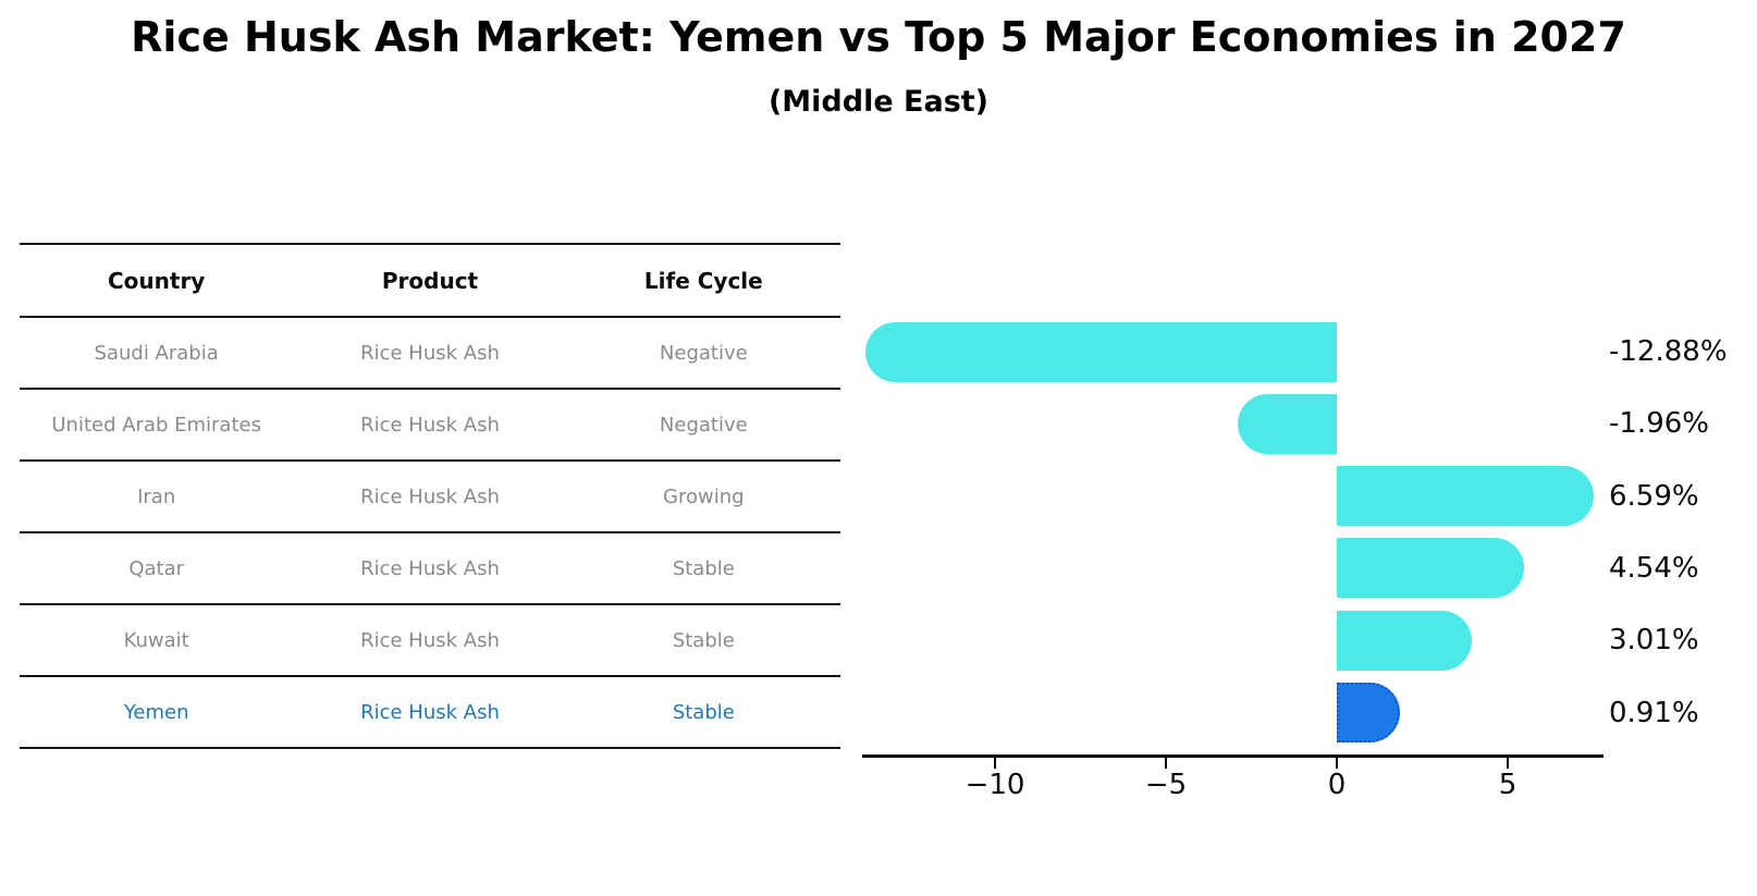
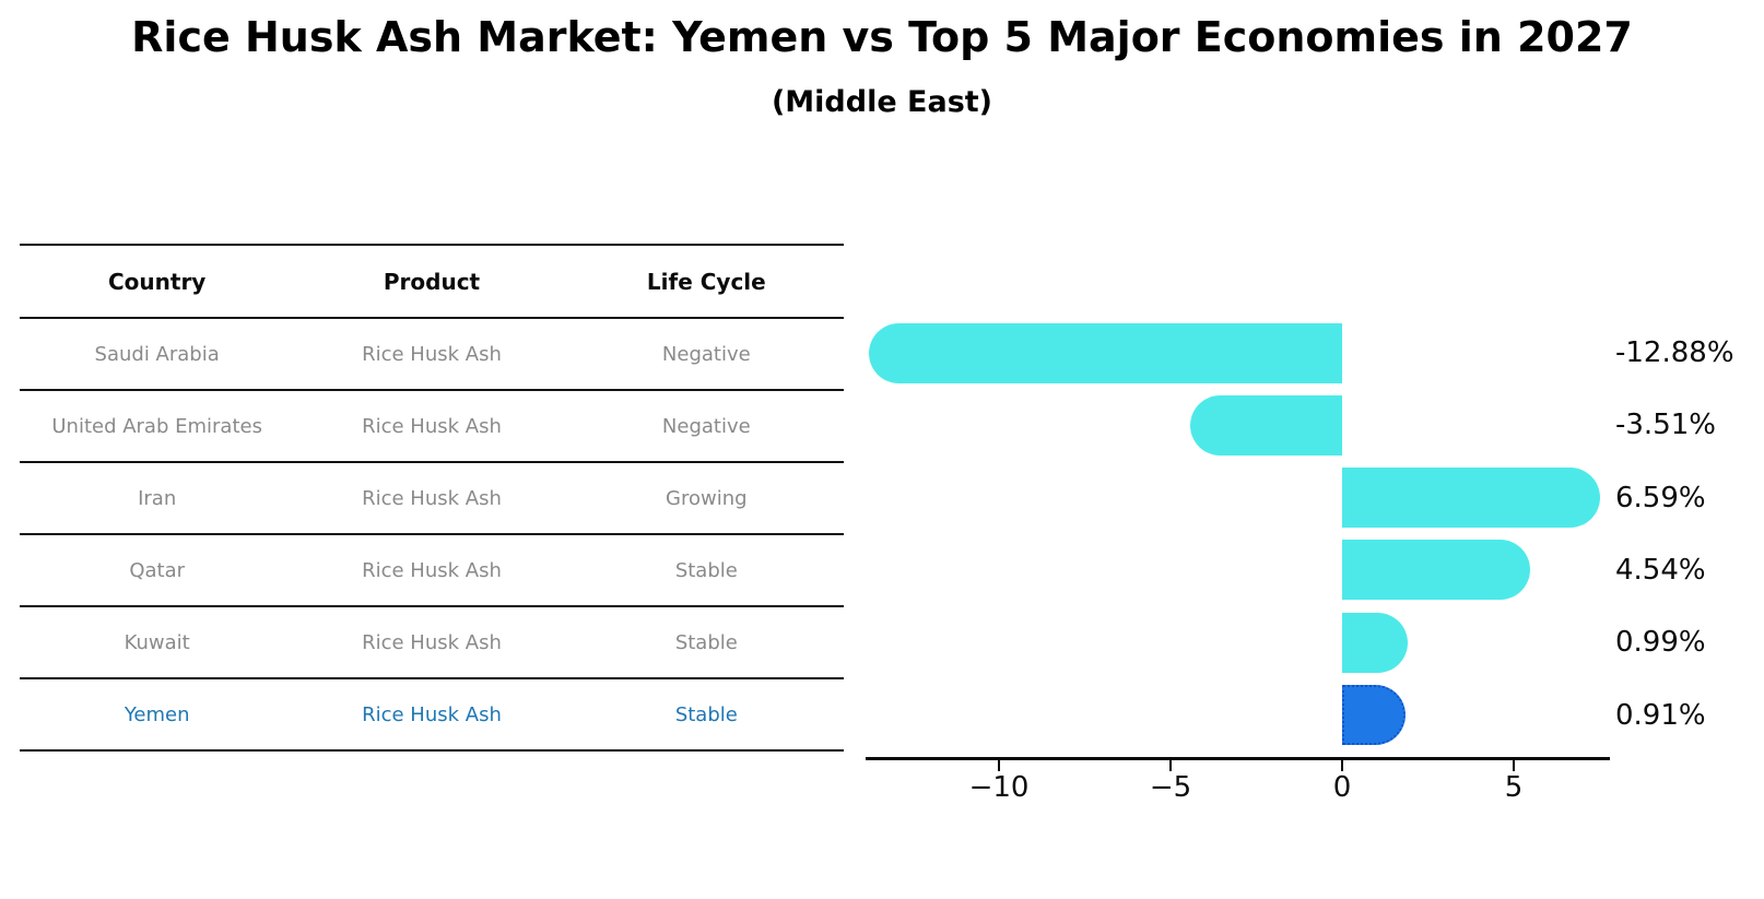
United Arab Emirates: -1.96% -> -3.51%
Kuwait: 3.01% -> 0.99%
